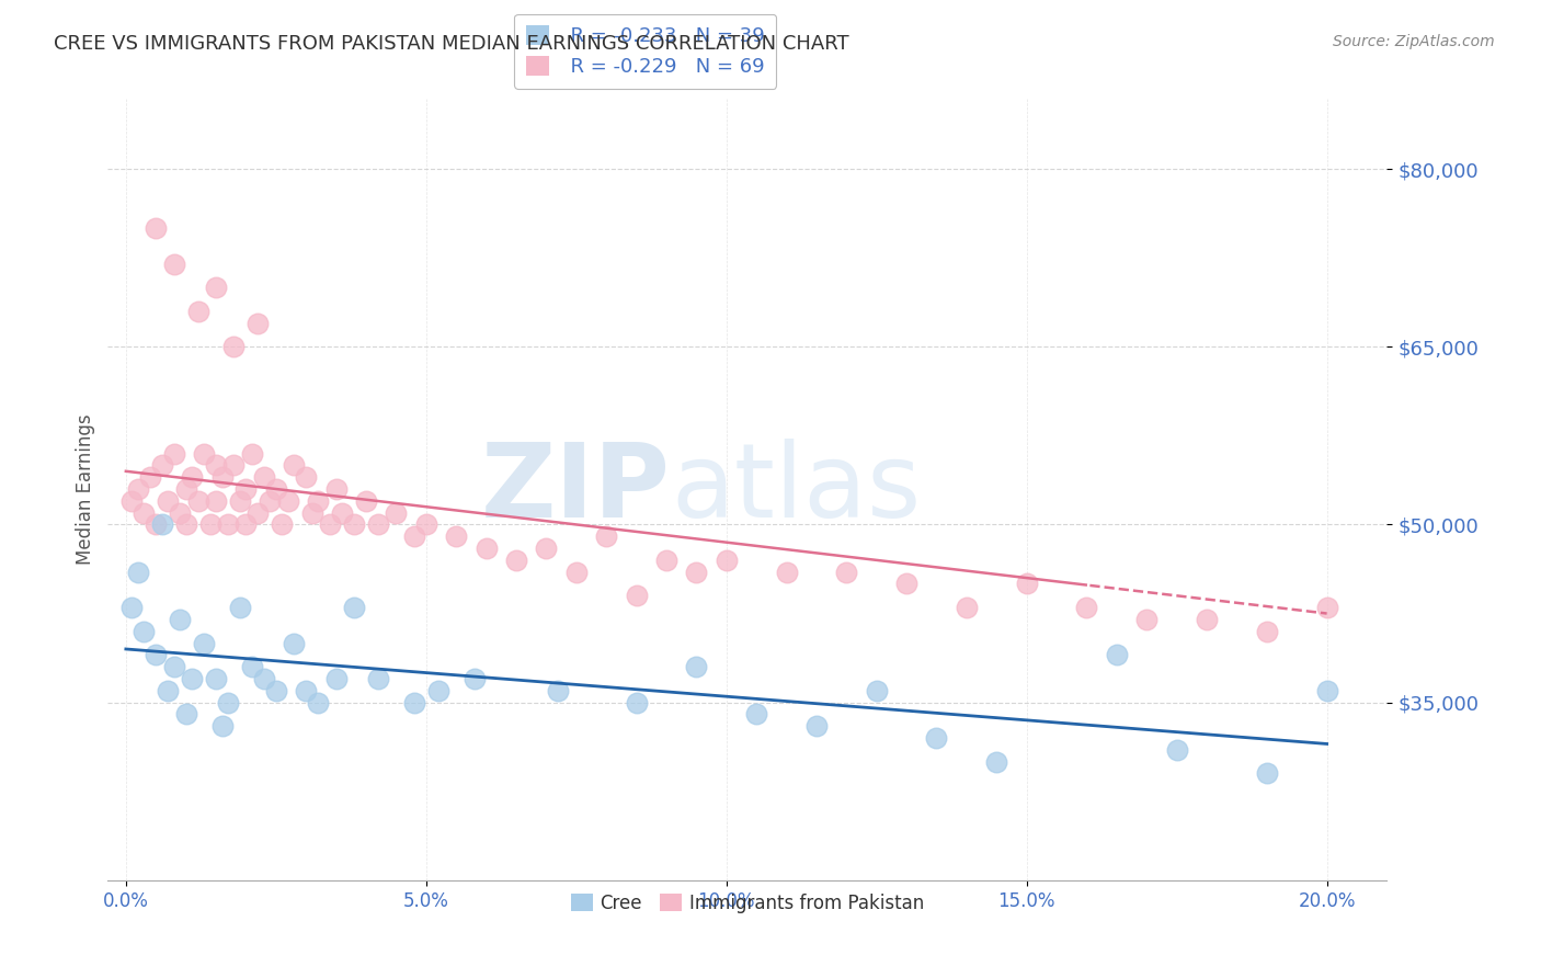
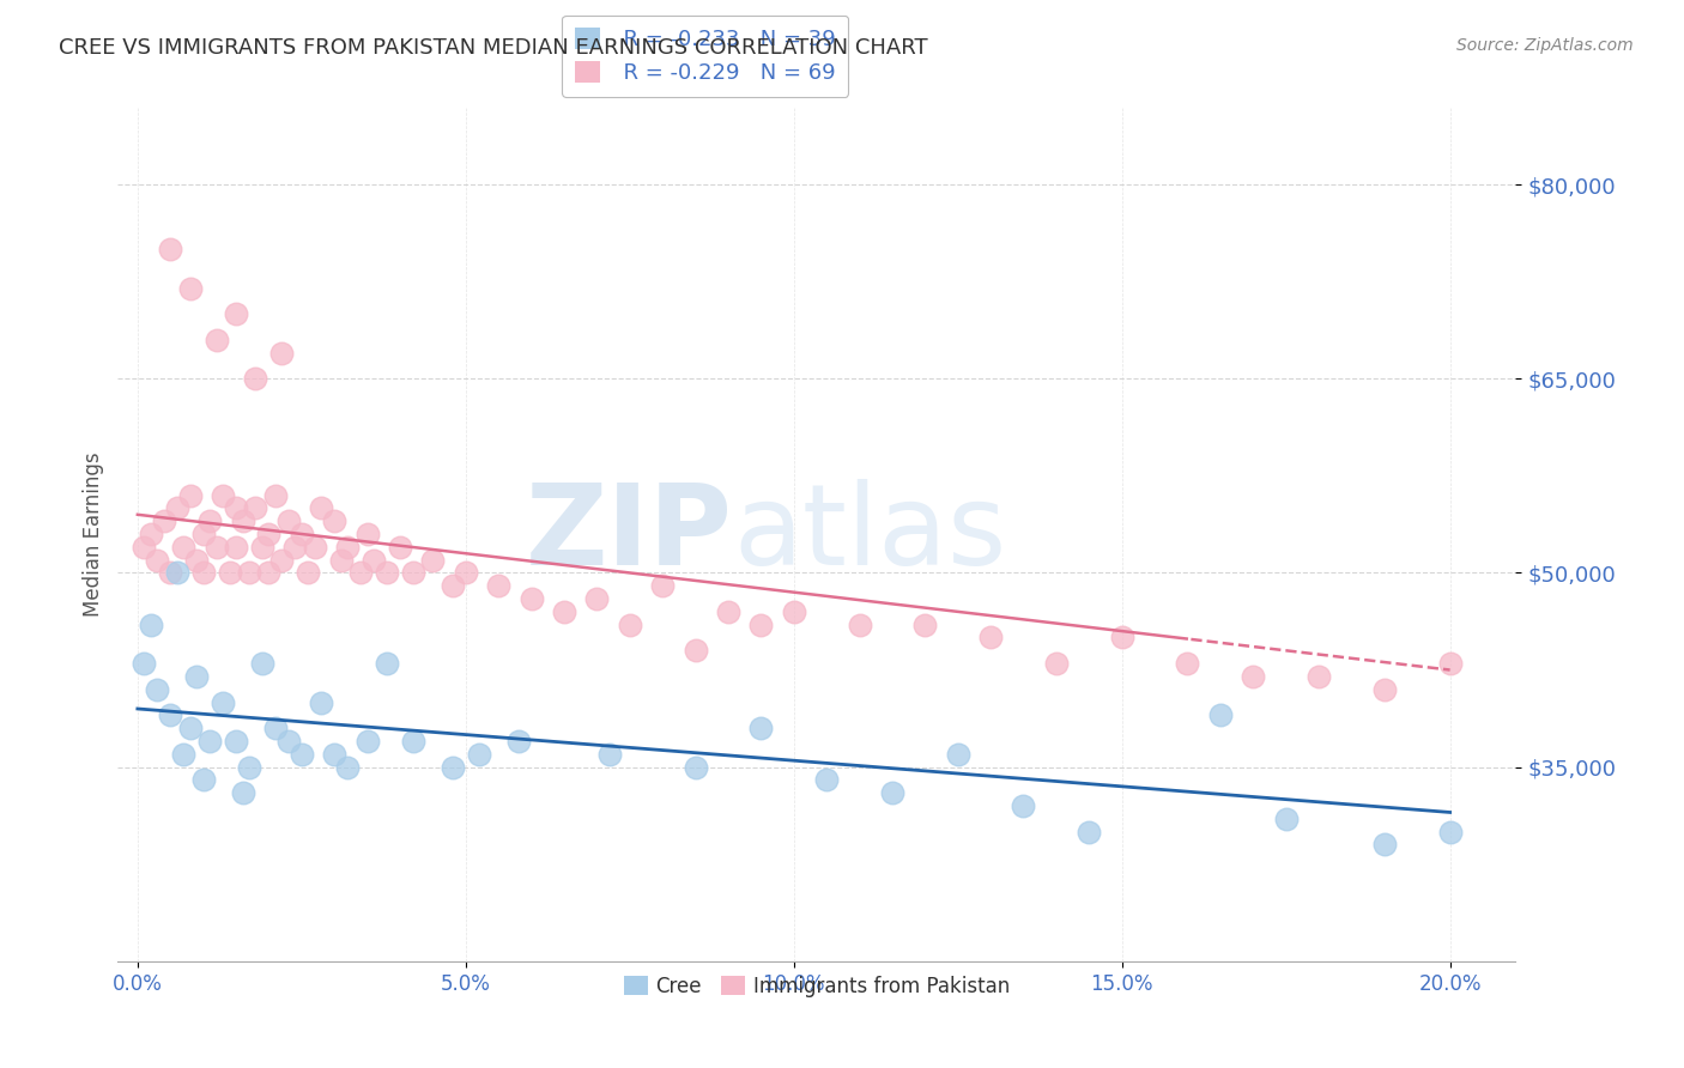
Cree/20.0%: $36,000 -> $30,000
